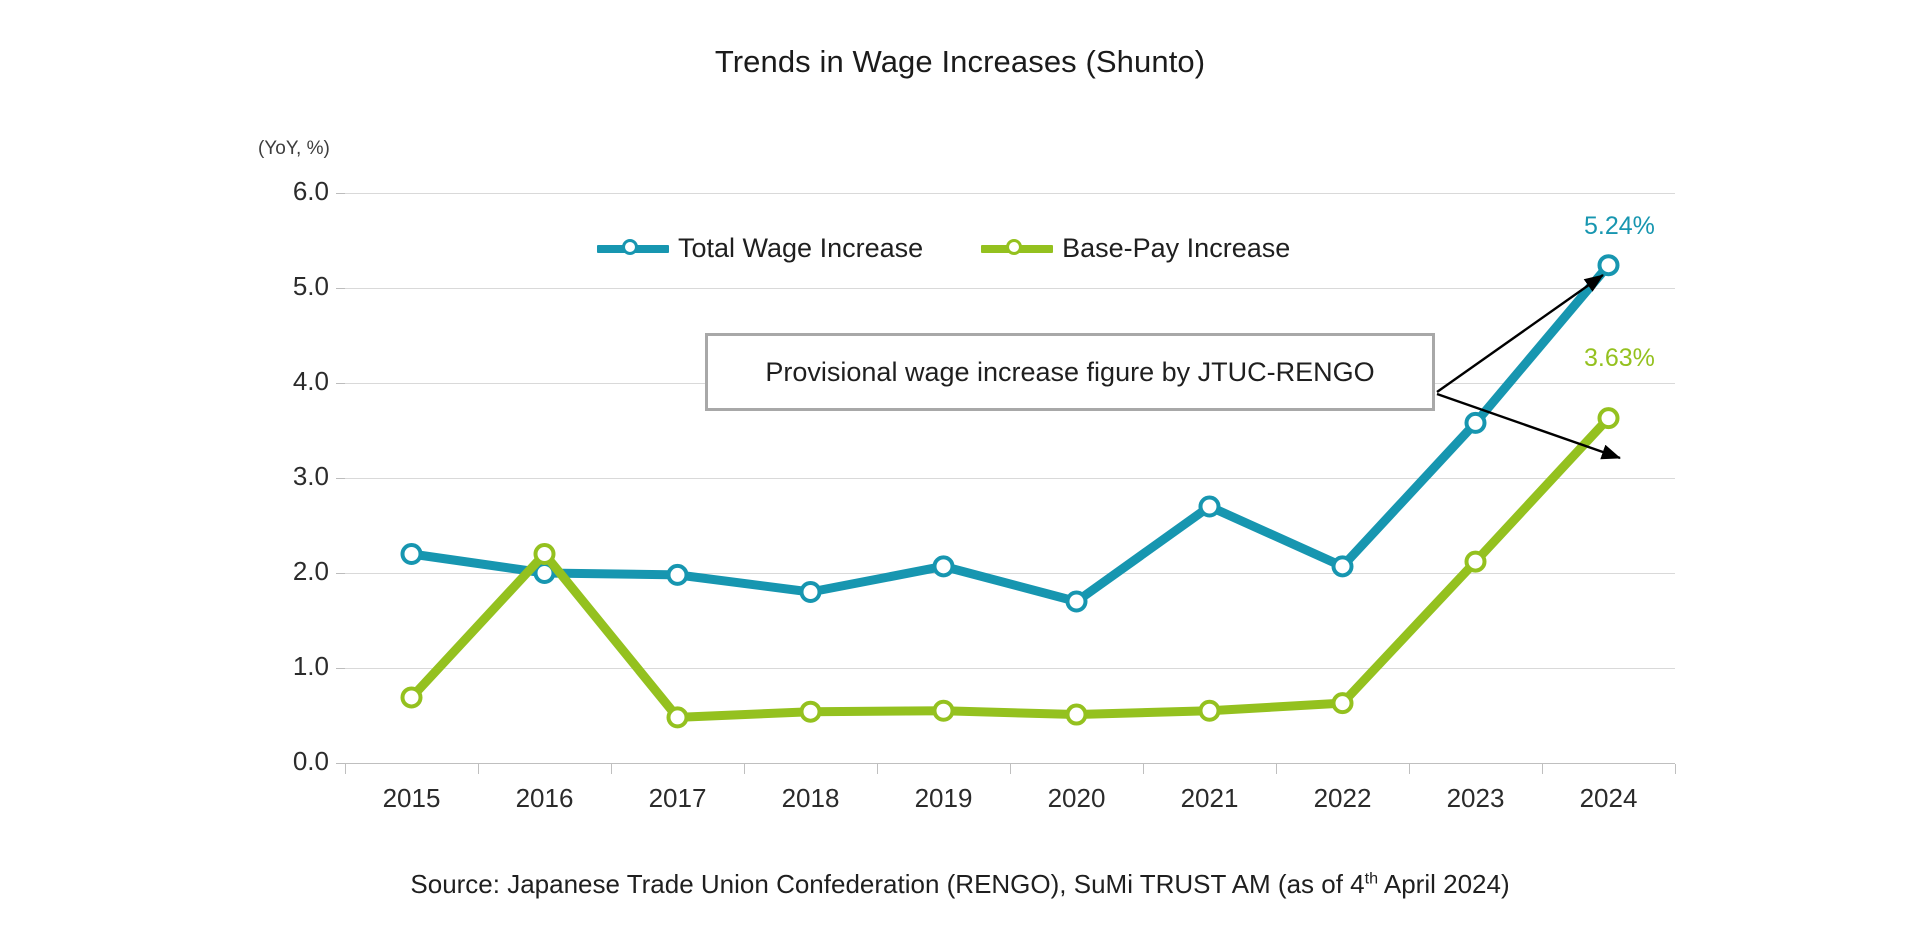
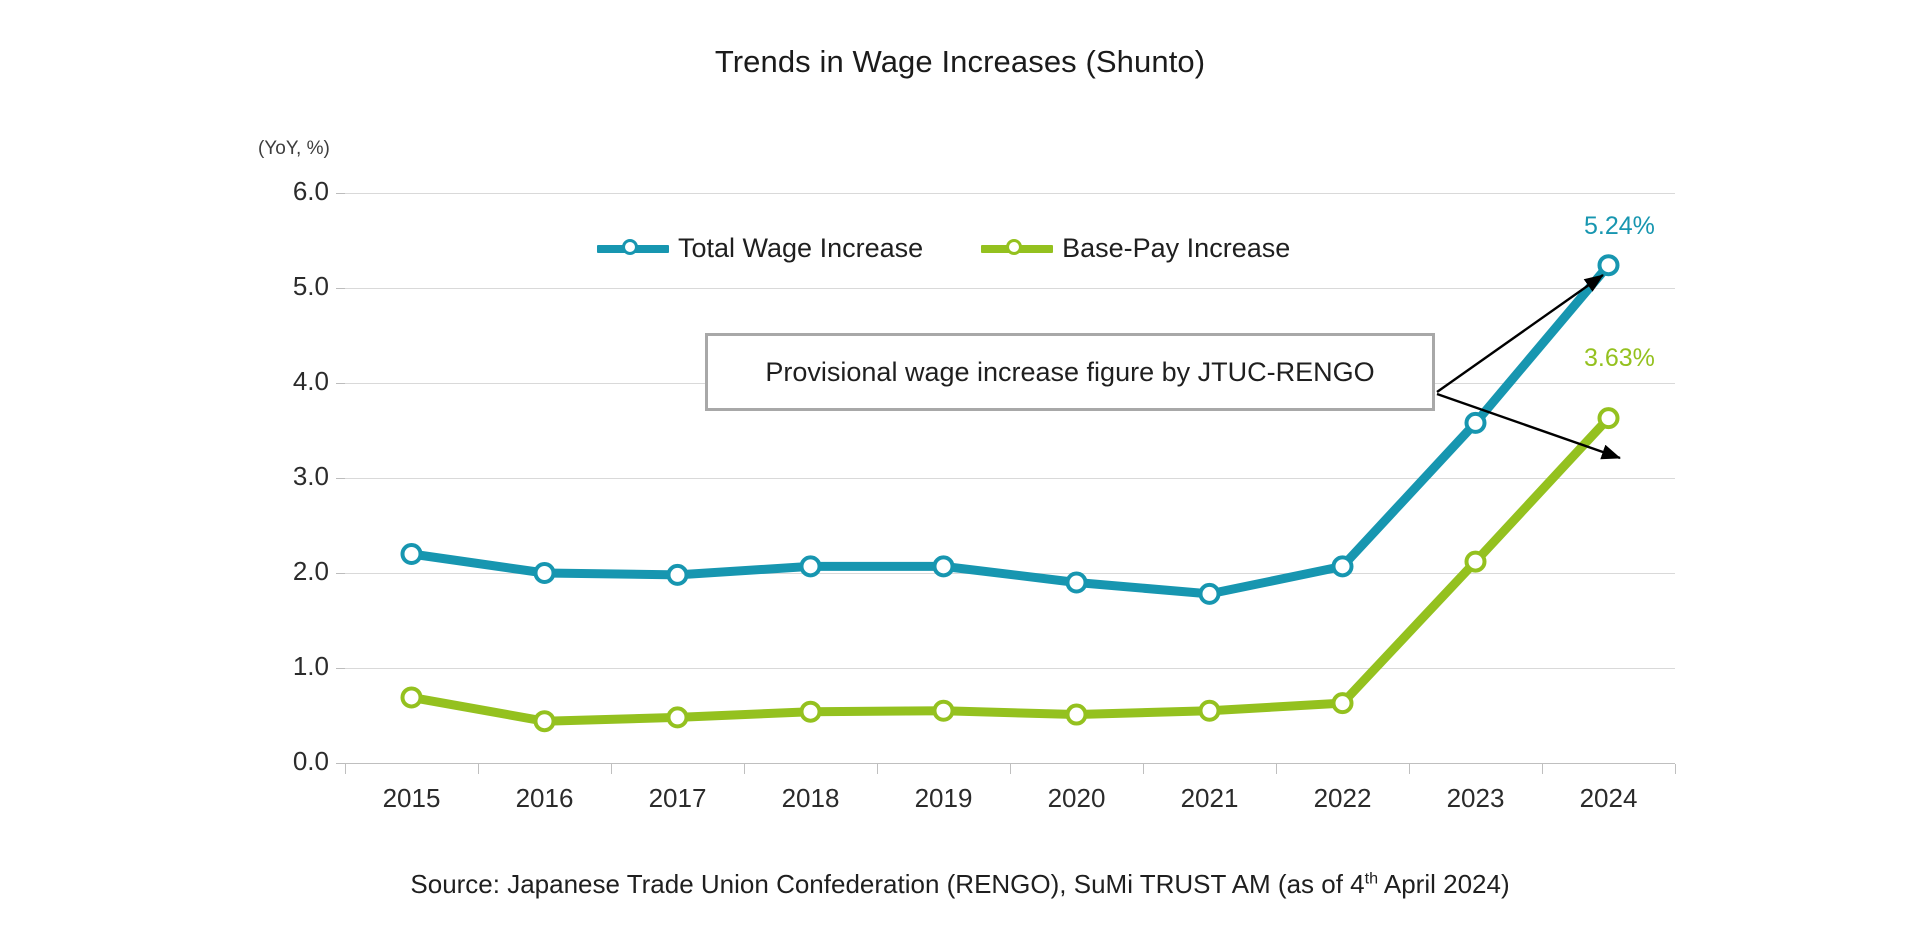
Base-Pay Increase/2016: 2.2 -> 0.4
Total Wage Increase/2018: 1.8 -> 2.1
Total Wage Increase/2020: 1.7 -> 1.9
Total Wage Increase/2021: 2.7 -> 1.8
